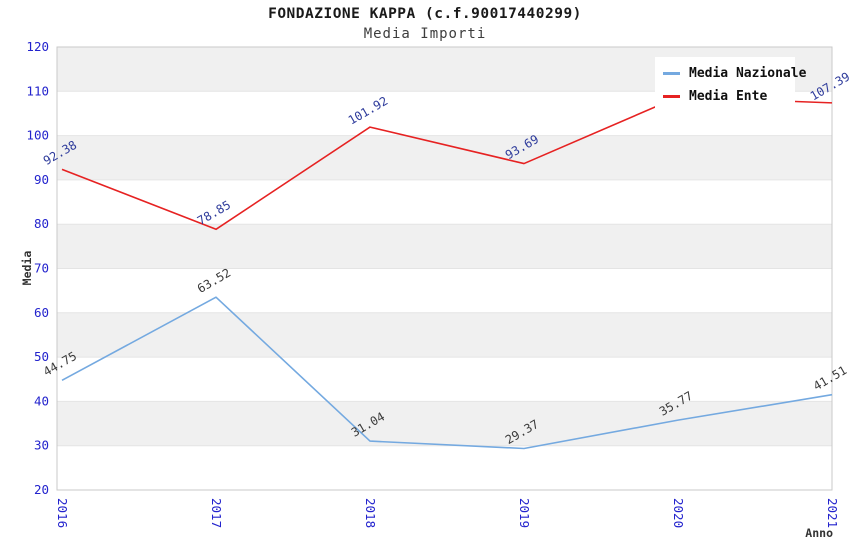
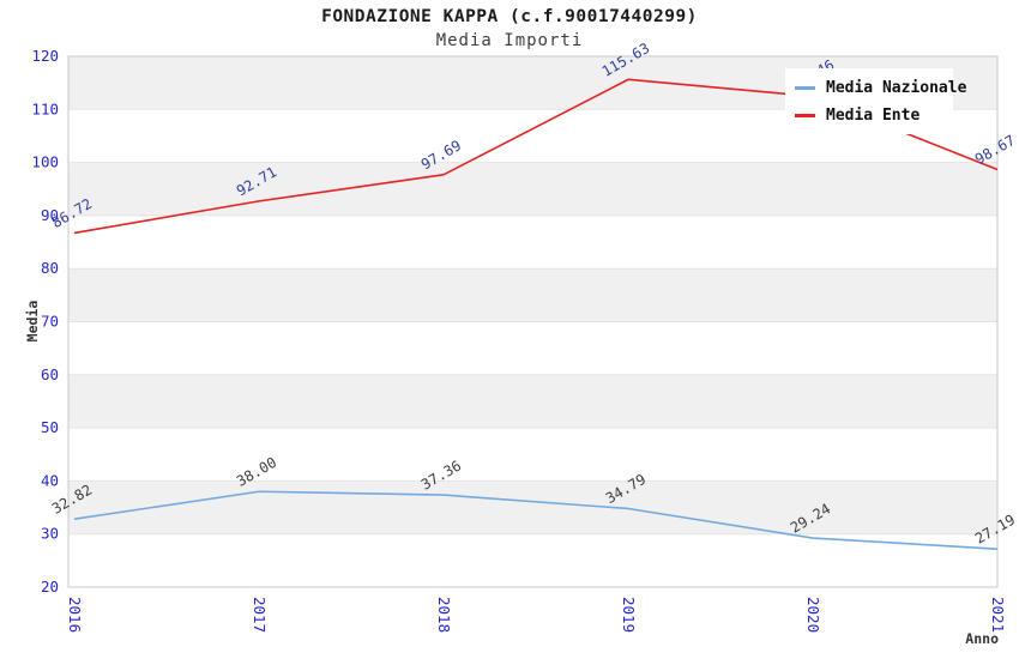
Media Nazionale/2016: 44.75 -> 32.82
Media Ente/2016: 92.38 -> 86.72
Media Nazionale/2017: 63.52 -> 38.00
Media Ente/2017: 78.85 -> 92.71
Media Nazionale/2018: 31.04 -> 37.36
Media Ente/2018: 101.92 -> 97.69
Media Nazionale/2019: 29.37 -> 34.79
Media Ente/2019: 93.69 -> 115.63
Media Nazionale/2020: 35.77 -> 29.24
Media Ente/2020: 108.69 -> 112.46
Media Nazionale/2021: 41.51 -> 27.19
Media Ente/2021: 107.39 -> 98.67
